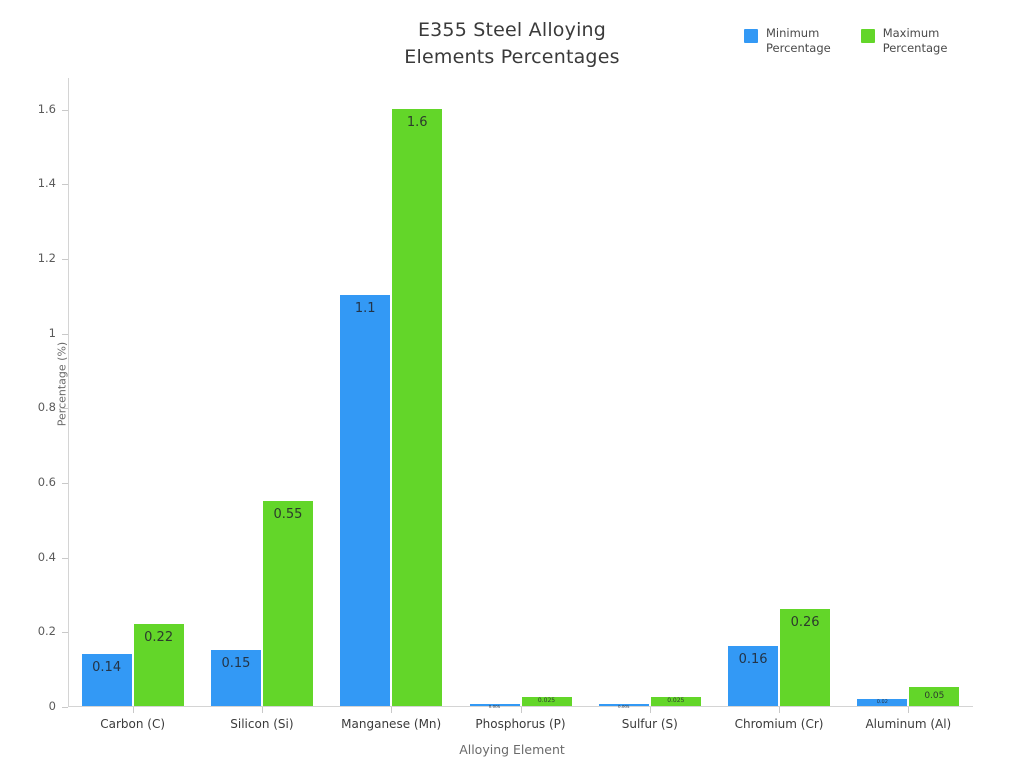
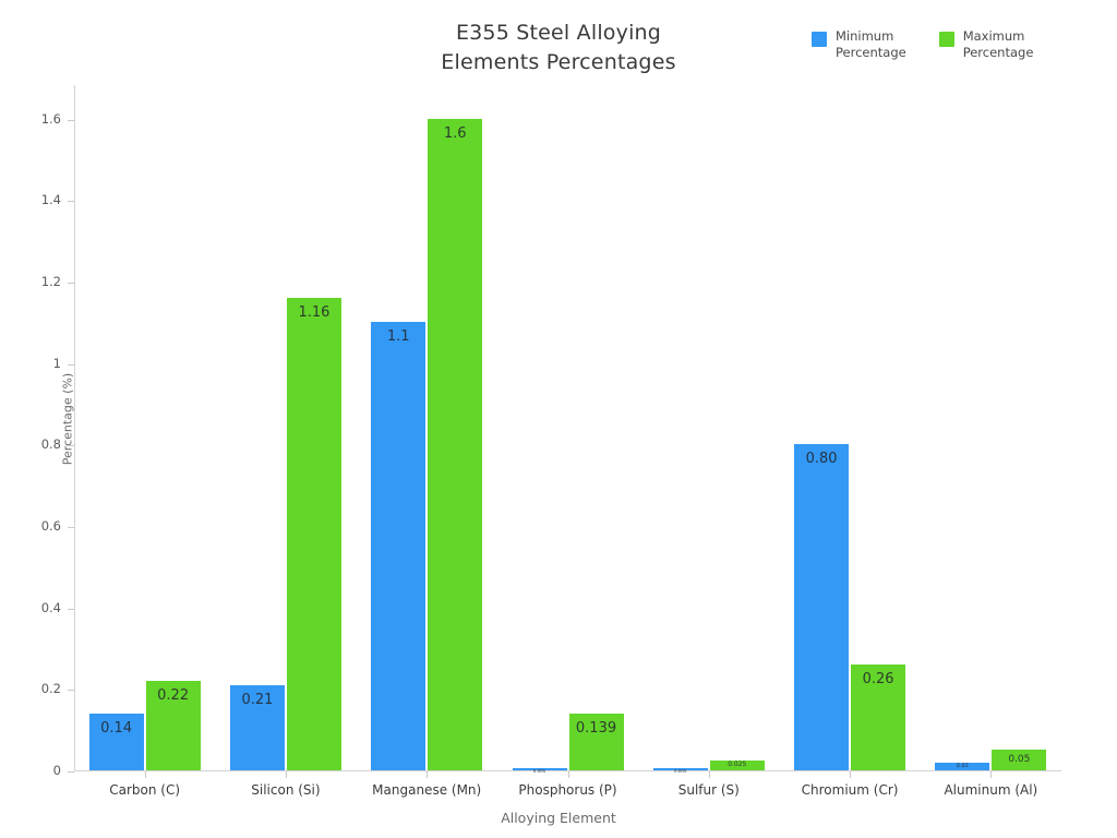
Minimum Percentage/Silicon (Si): 0.15 -> 0.21
Maximum Percentage/Silicon (Si): 0.55 -> 1.16
Maximum Percentage/Phosphorus (P): 0.025 -> 0.139
Minimum Percentage/Chromium (Cr): 0.16 -> 0.80
